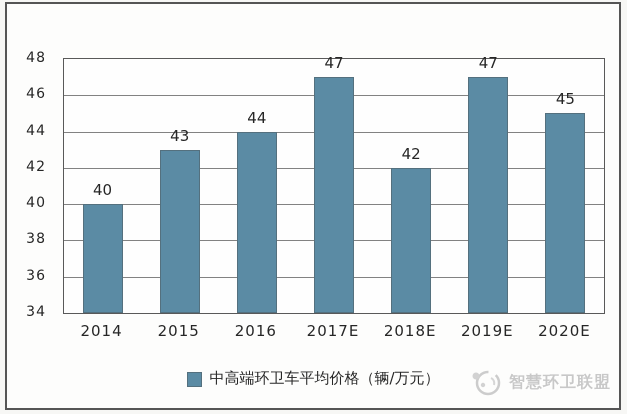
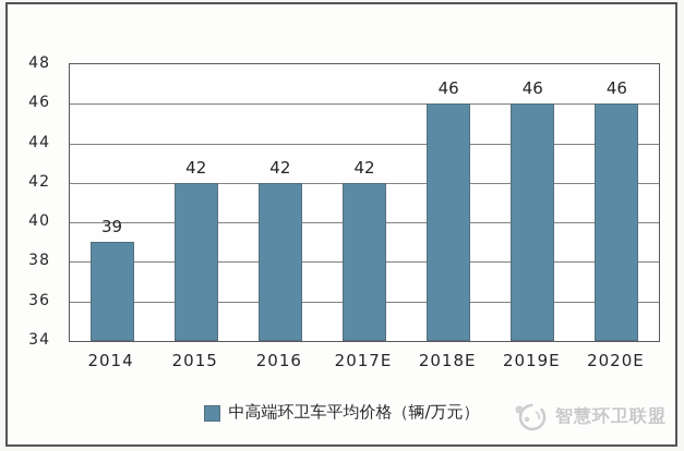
2014: 40 -> 39
2015: 43 -> 42
2016: 44 -> 42
2017E: 47 -> 42
2018E: 42 -> 46
2019E: 47 -> 46
2020E: 45 -> 46
